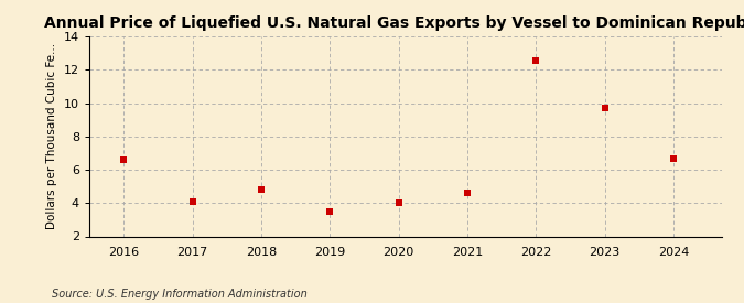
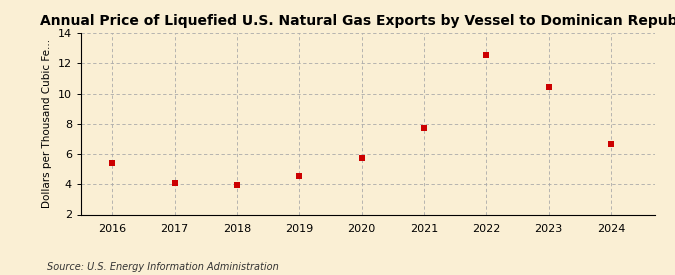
2016: 6.6 -> 5.4
2018: 4.8 -> 4.0
2019: 3.5 -> 4.5
2020: 4.0 -> 5.8
2021: 4.6 -> 7.7
2023: 9.7 -> 10.4
